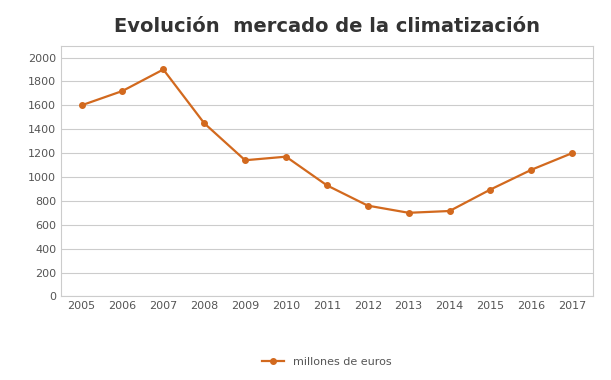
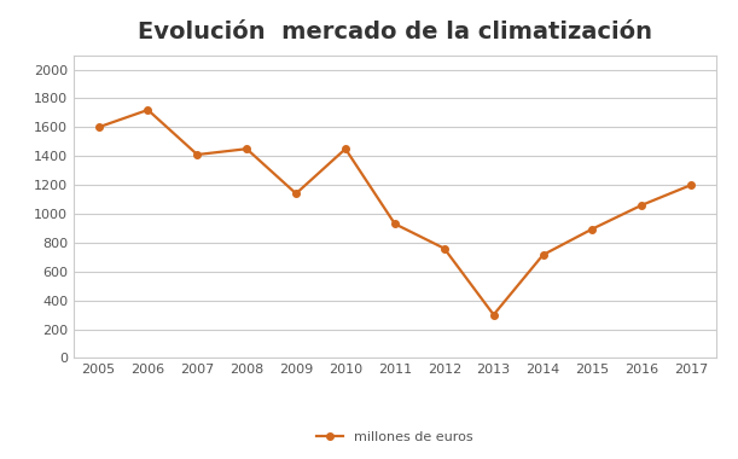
2007: 1900 -> 1410
2010: 1170 -> 1450
2013: 700 -> 300
